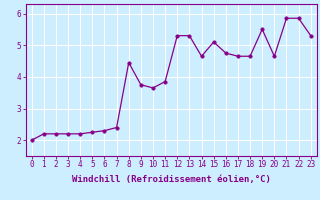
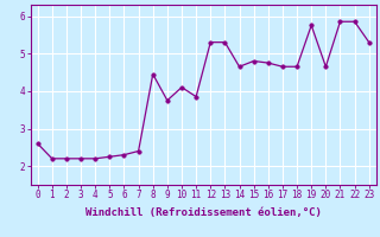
0: 2.00 -> 2.60
10: 3.65 -> 4.10
15: 5.10 -> 4.80
19: 5.50 -> 5.75
